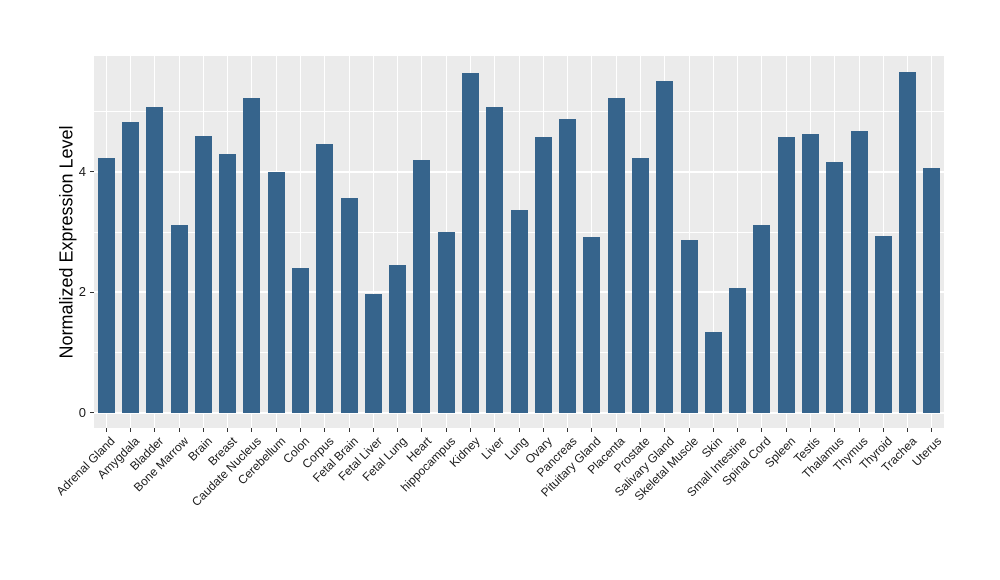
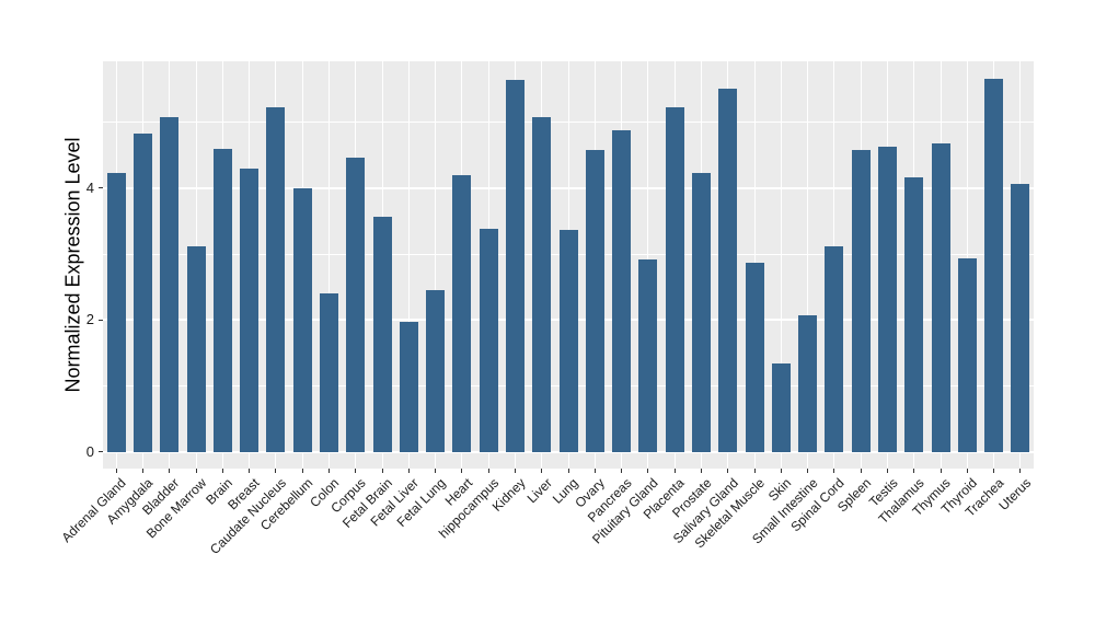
hippocampus: 3.0 -> 3.4
